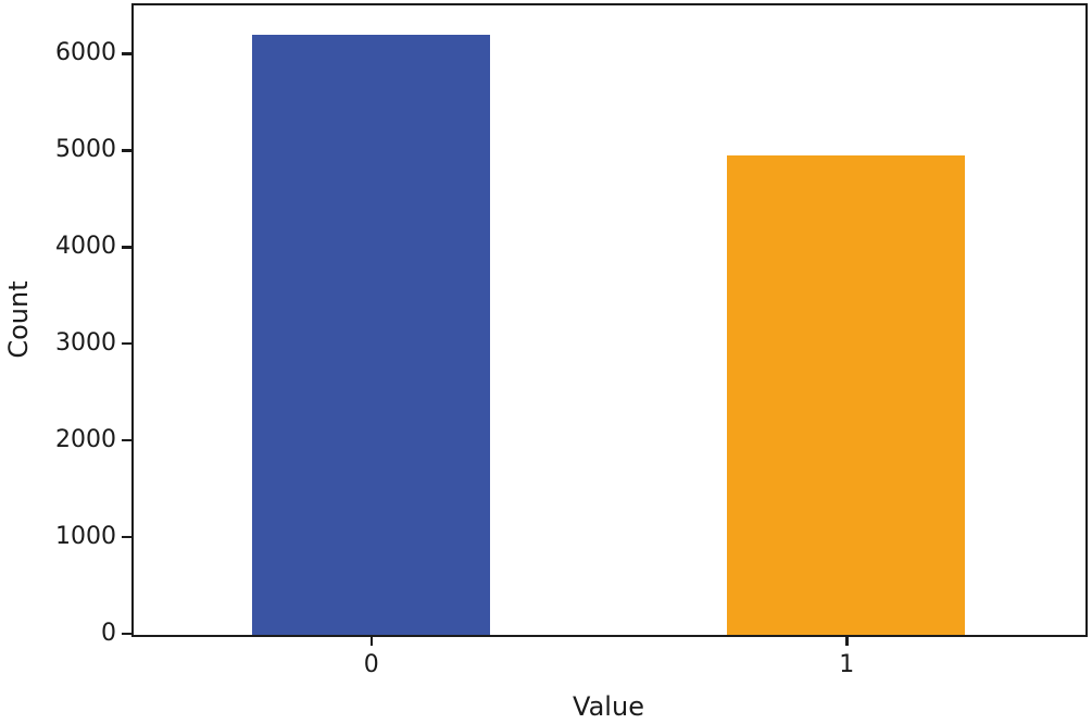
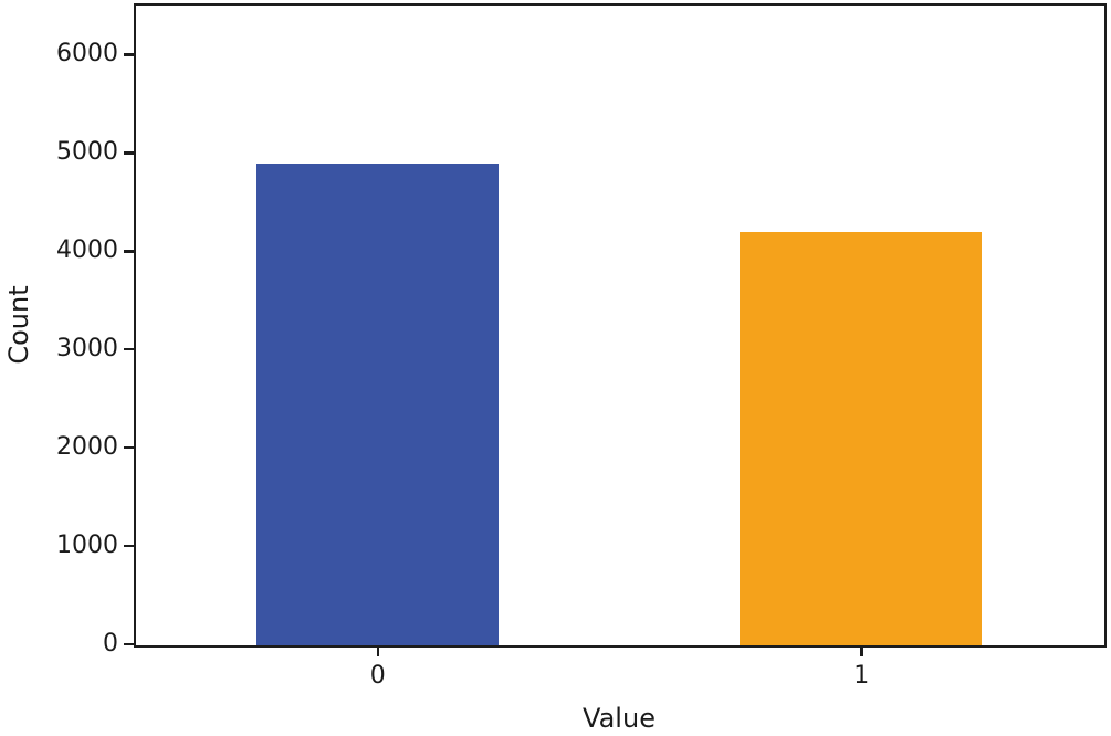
0: 6200 -> 4900
1: 5000 -> 4200
